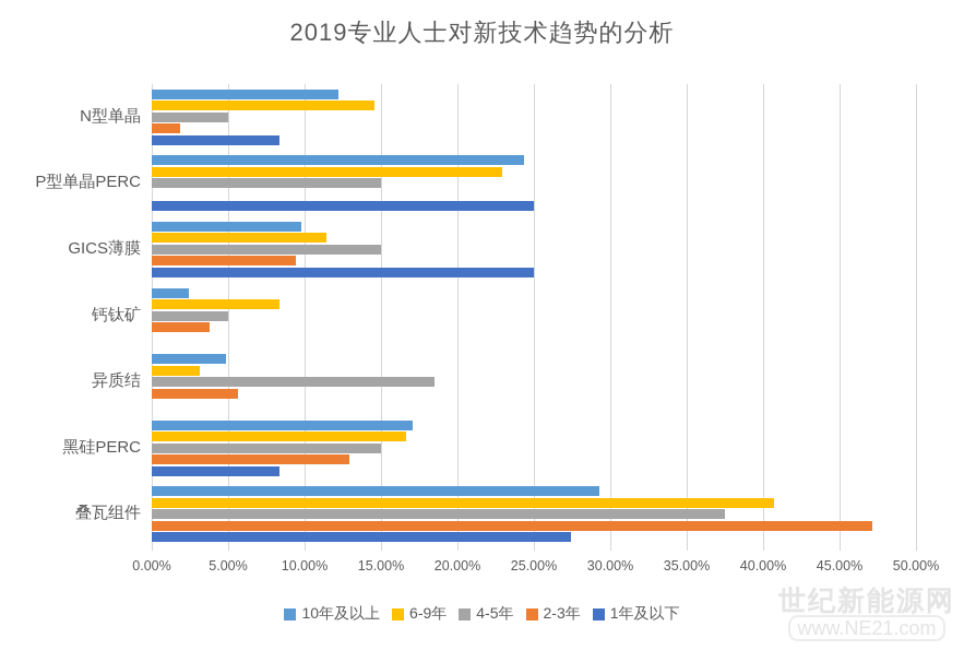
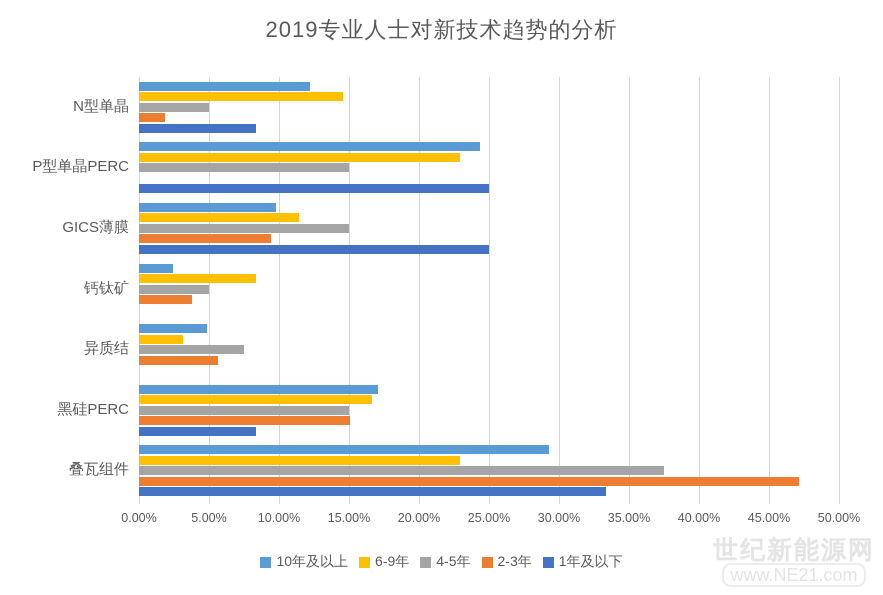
4-5年/异质结: 18.5% -> 7.5%
2-3年/黑硅PERC: 12.9% -> 15.1%
6-9年/叠瓦组件: 40.7% -> 22.9%
1年及以下/叠瓦组件: 27.4% -> 33.3%
